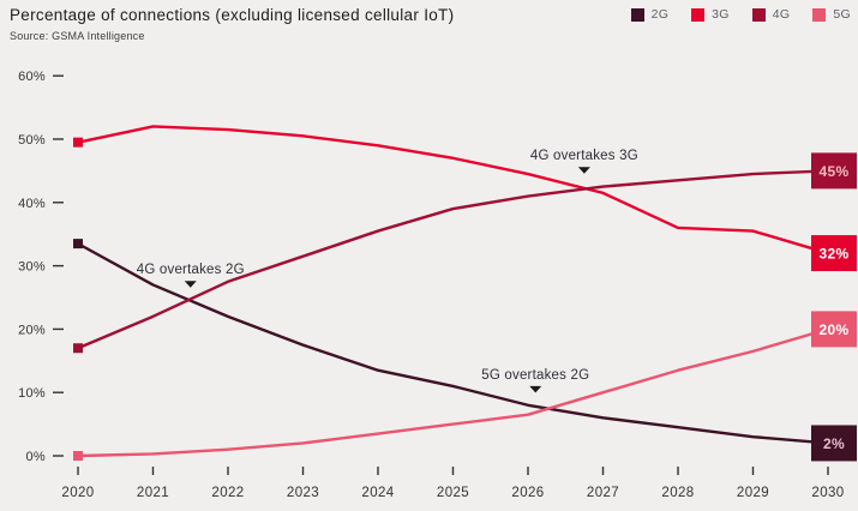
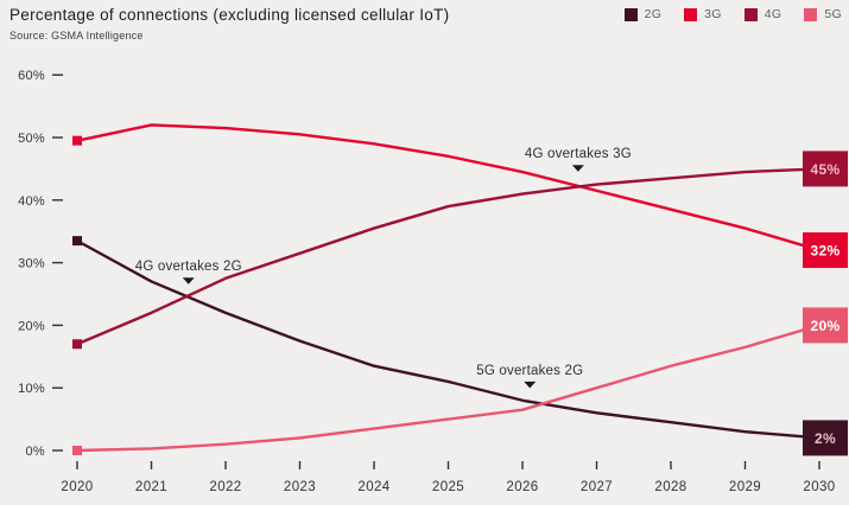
3G/2028: 36% -> 38%
